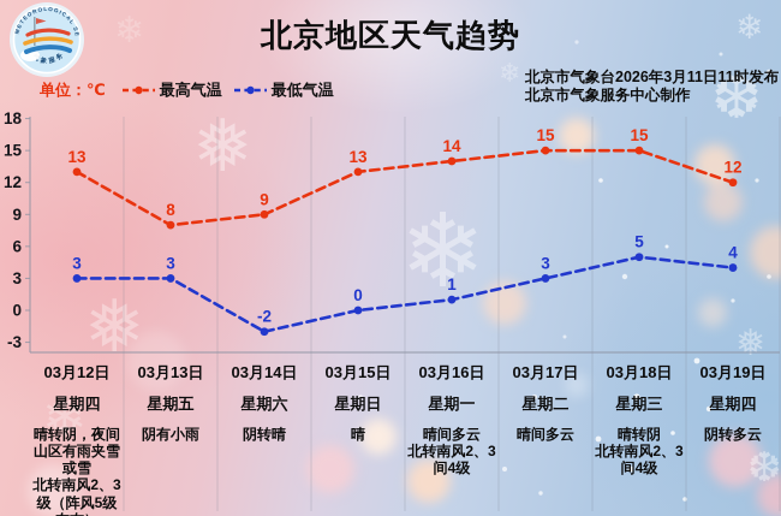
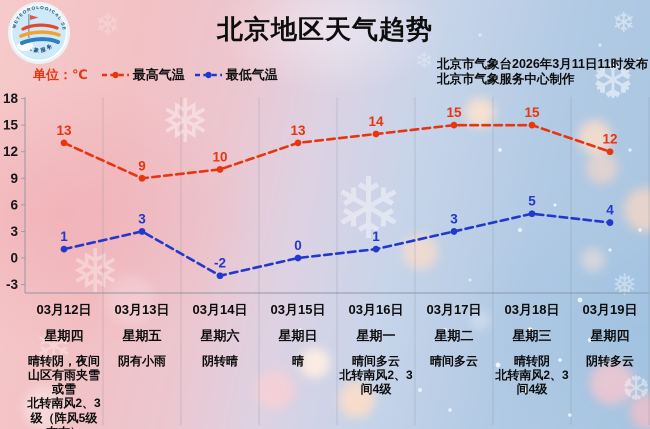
最低气温/03月12日: 3 -> 1
最高气温/03月13日: 8 -> 9
最高气温/03月14日: 9 -> 10
